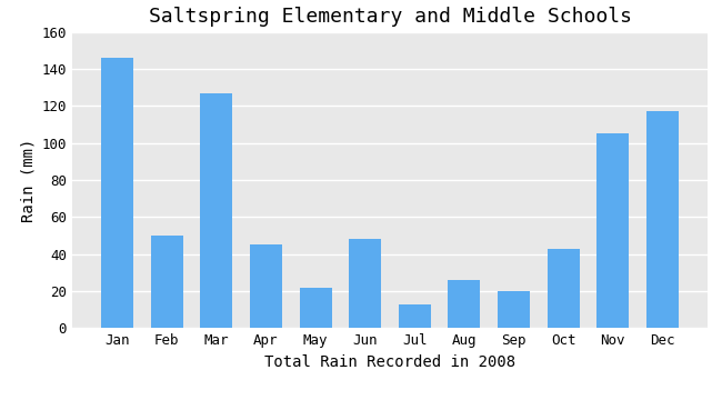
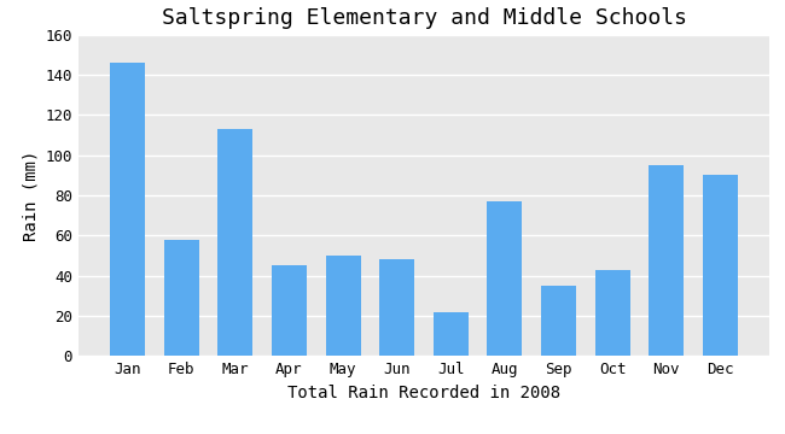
Feb: 50 -> 58
Mar: 127 -> 113
May: 22 -> 50
Jul: 13 -> 22
Aug: 26 -> 77
Sep: 20 -> 35
Nov: 105 -> 95
Dec: 117 -> 90
